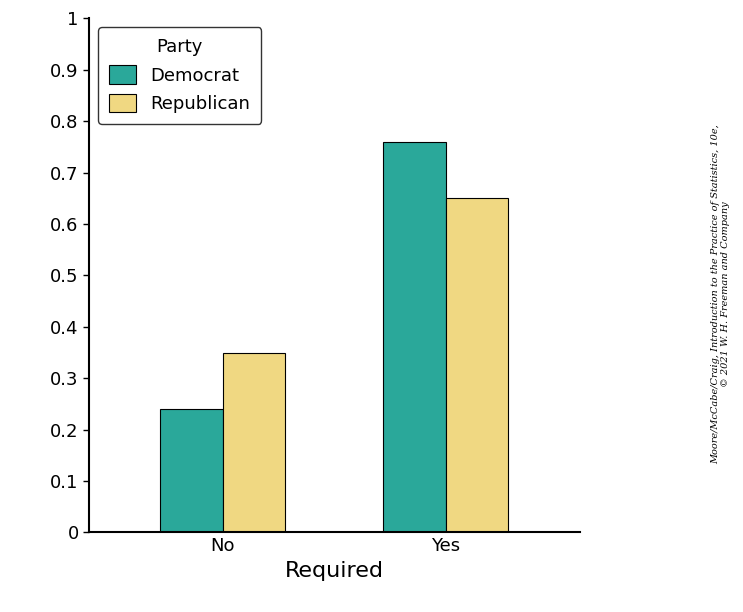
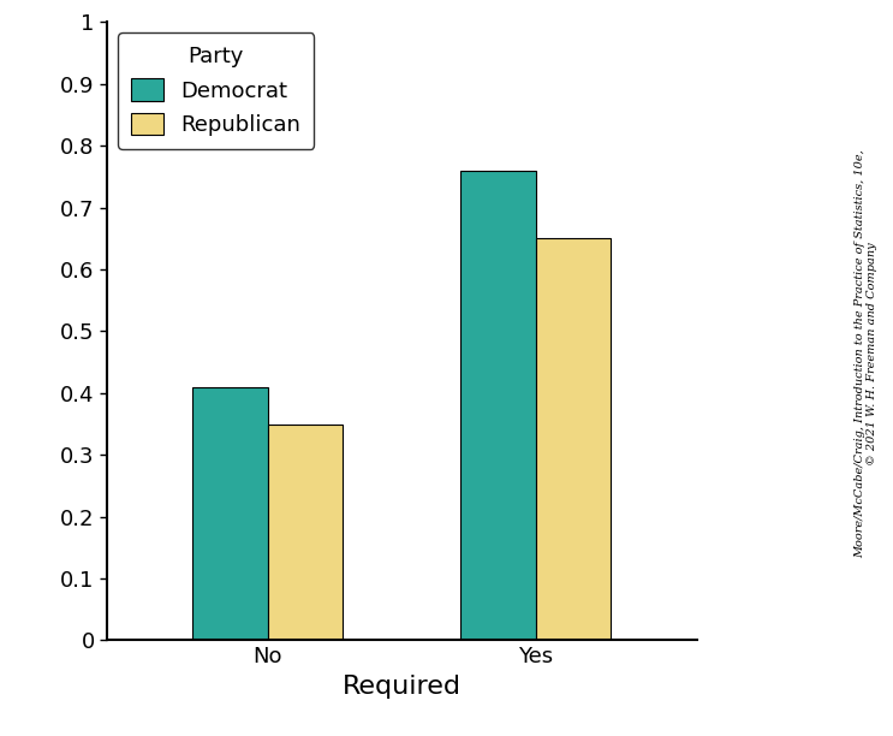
Democrat/No: 0.24 -> 0.41
